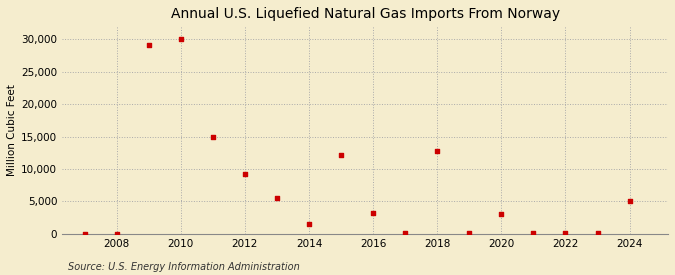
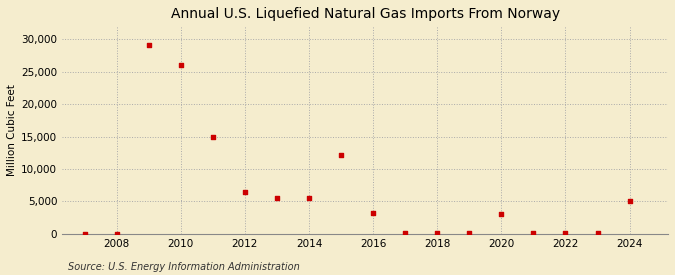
2010: 30,000 -> 26,000
2012: 9,200 -> 6,500
2014: 1,600 -> 5,500
2018: 12,800 -> 200
